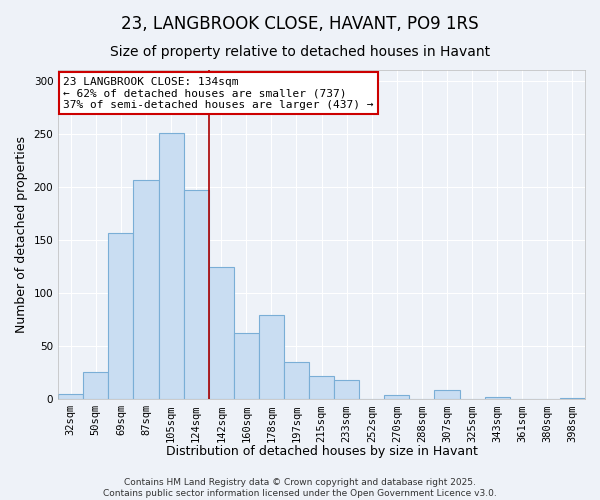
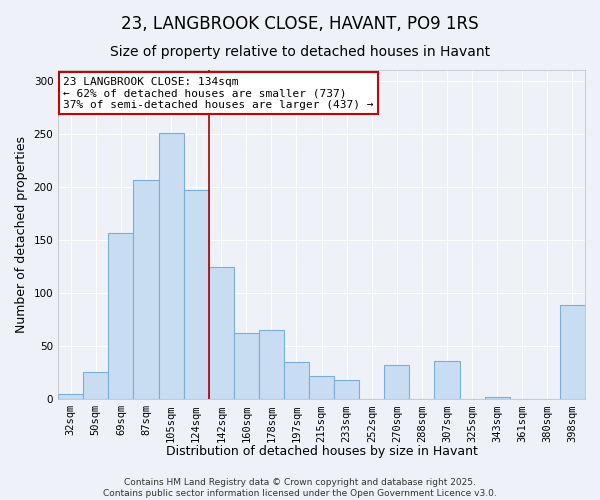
178sqm: 79 -> 65
270sqm: 4 -> 32
307sqm: 9 -> 36
398sqm: 1 -> 89
